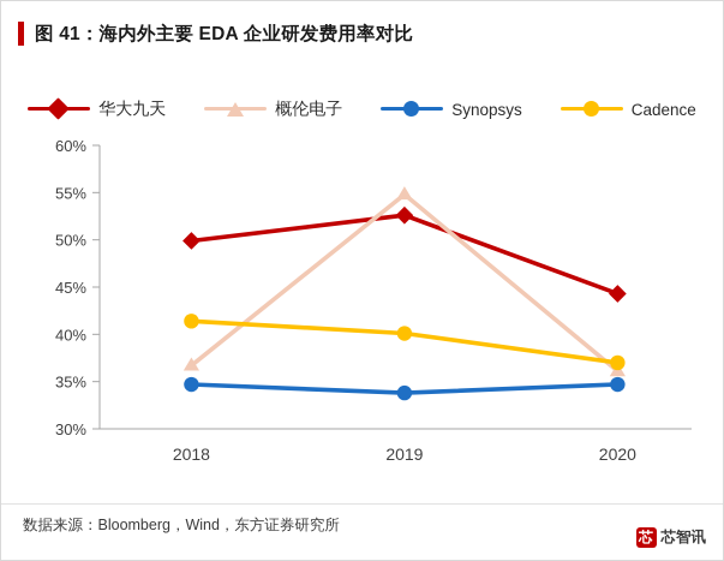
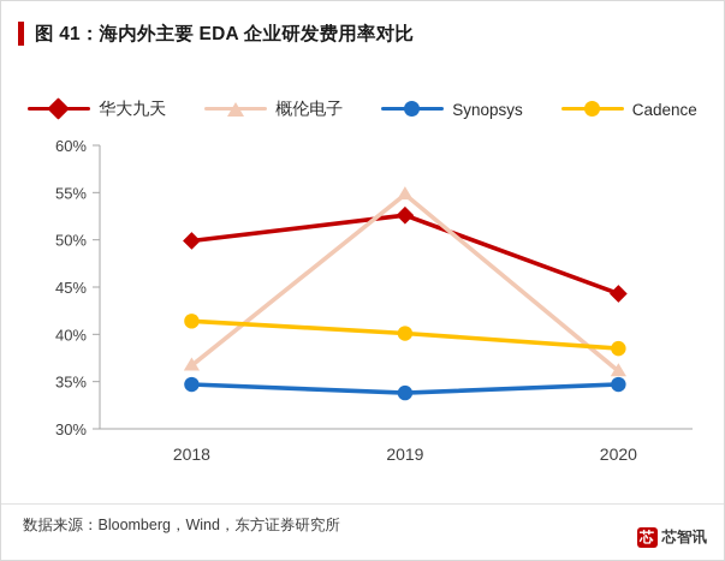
Cadence/2020: 37% -> 38%
